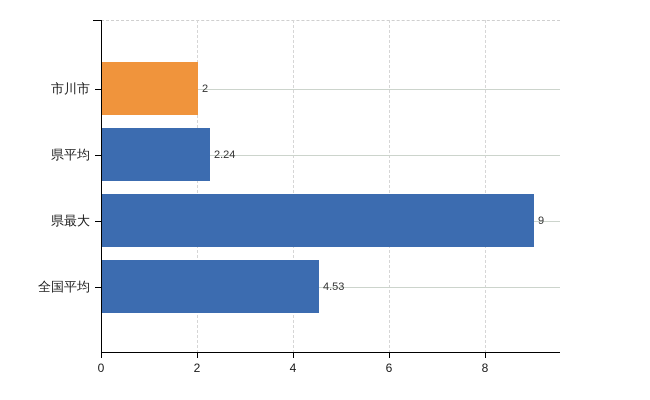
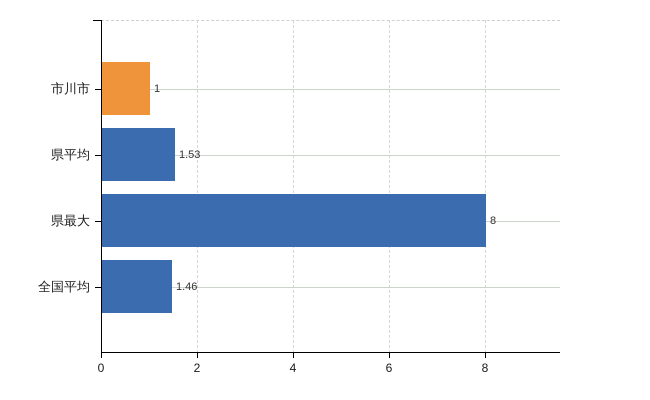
市川市: 2 -> 1
県平均: 2.24 -> 1.53
県最大: 9 -> 8
全国平均: 4.53 -> 1.46
